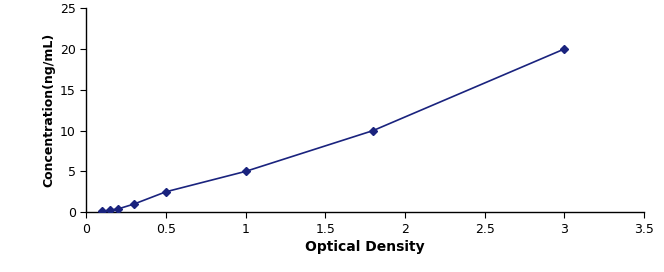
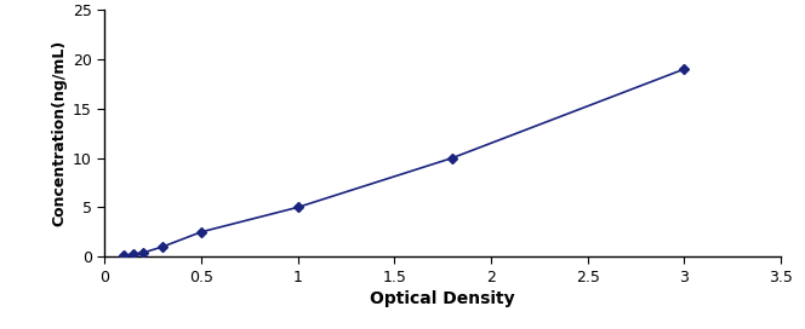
3: 20.0 -> 19.0
